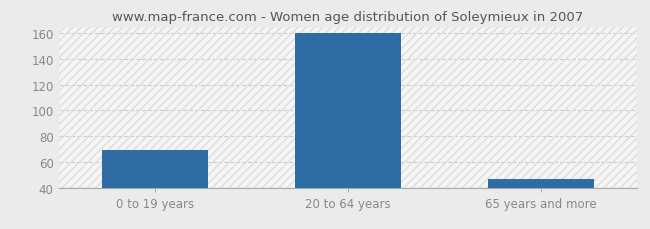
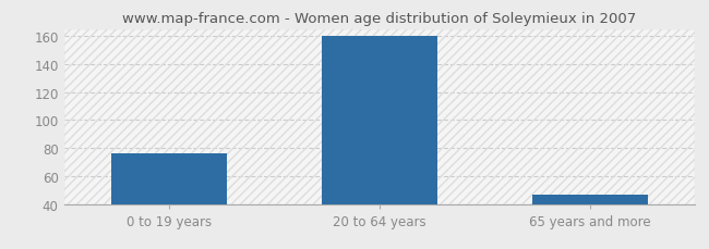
0 to 19 years: 69 -> 76
